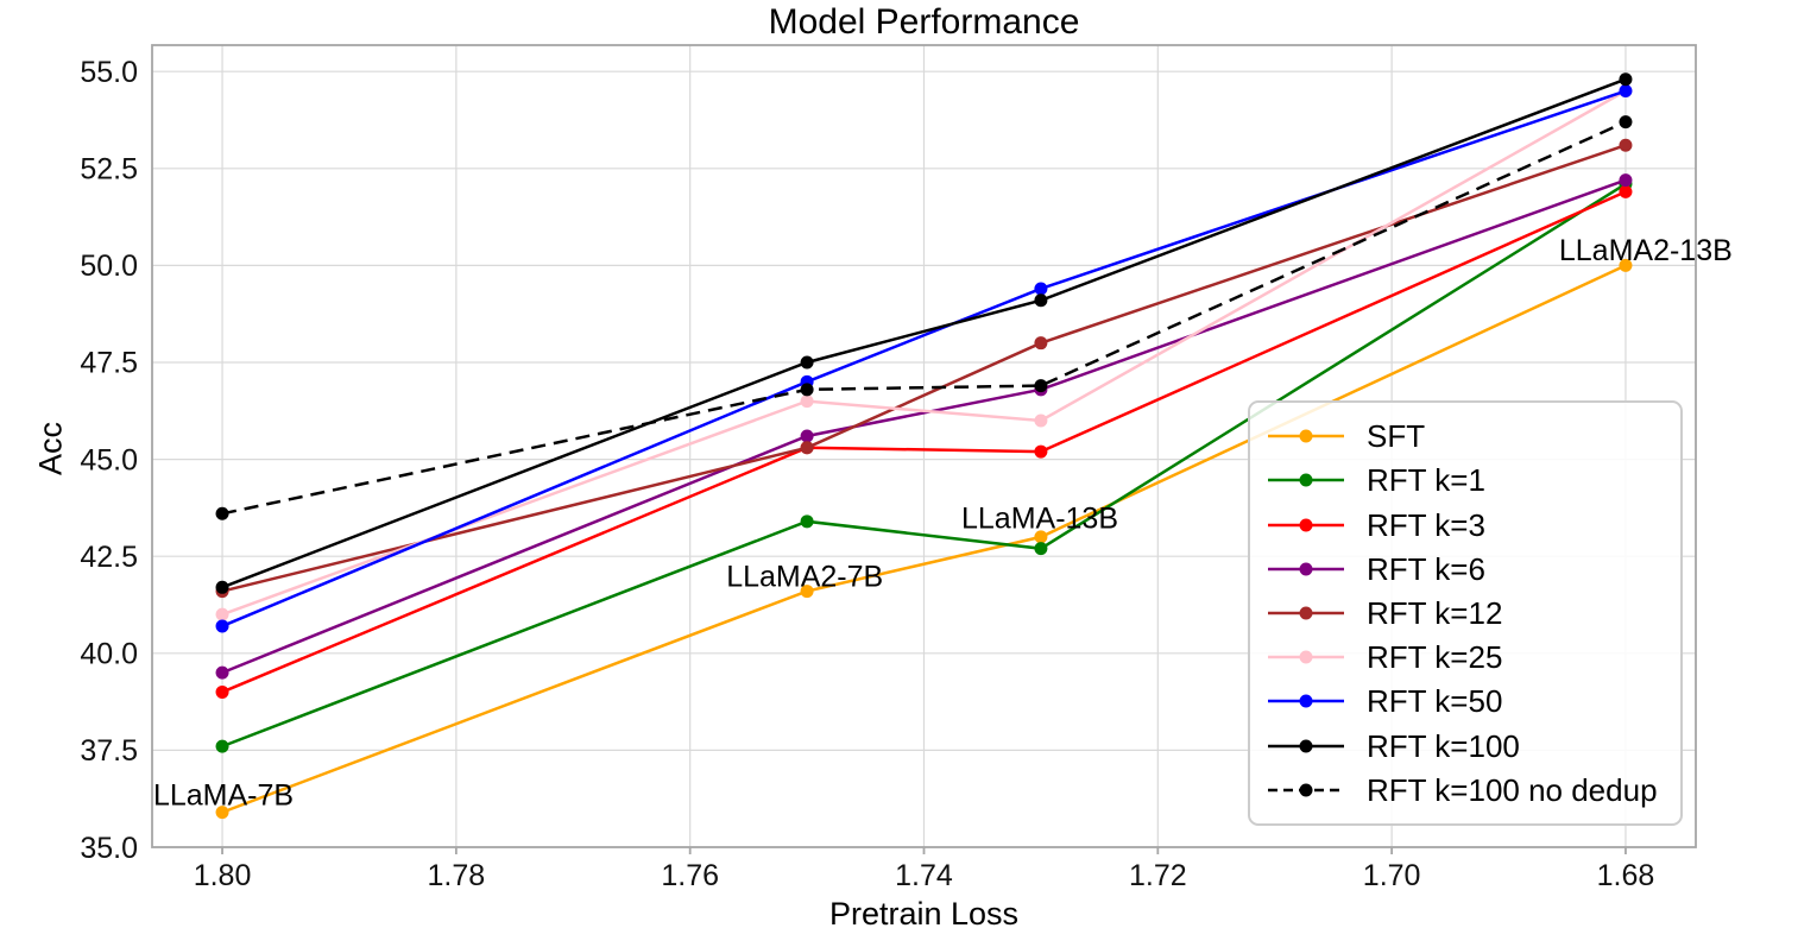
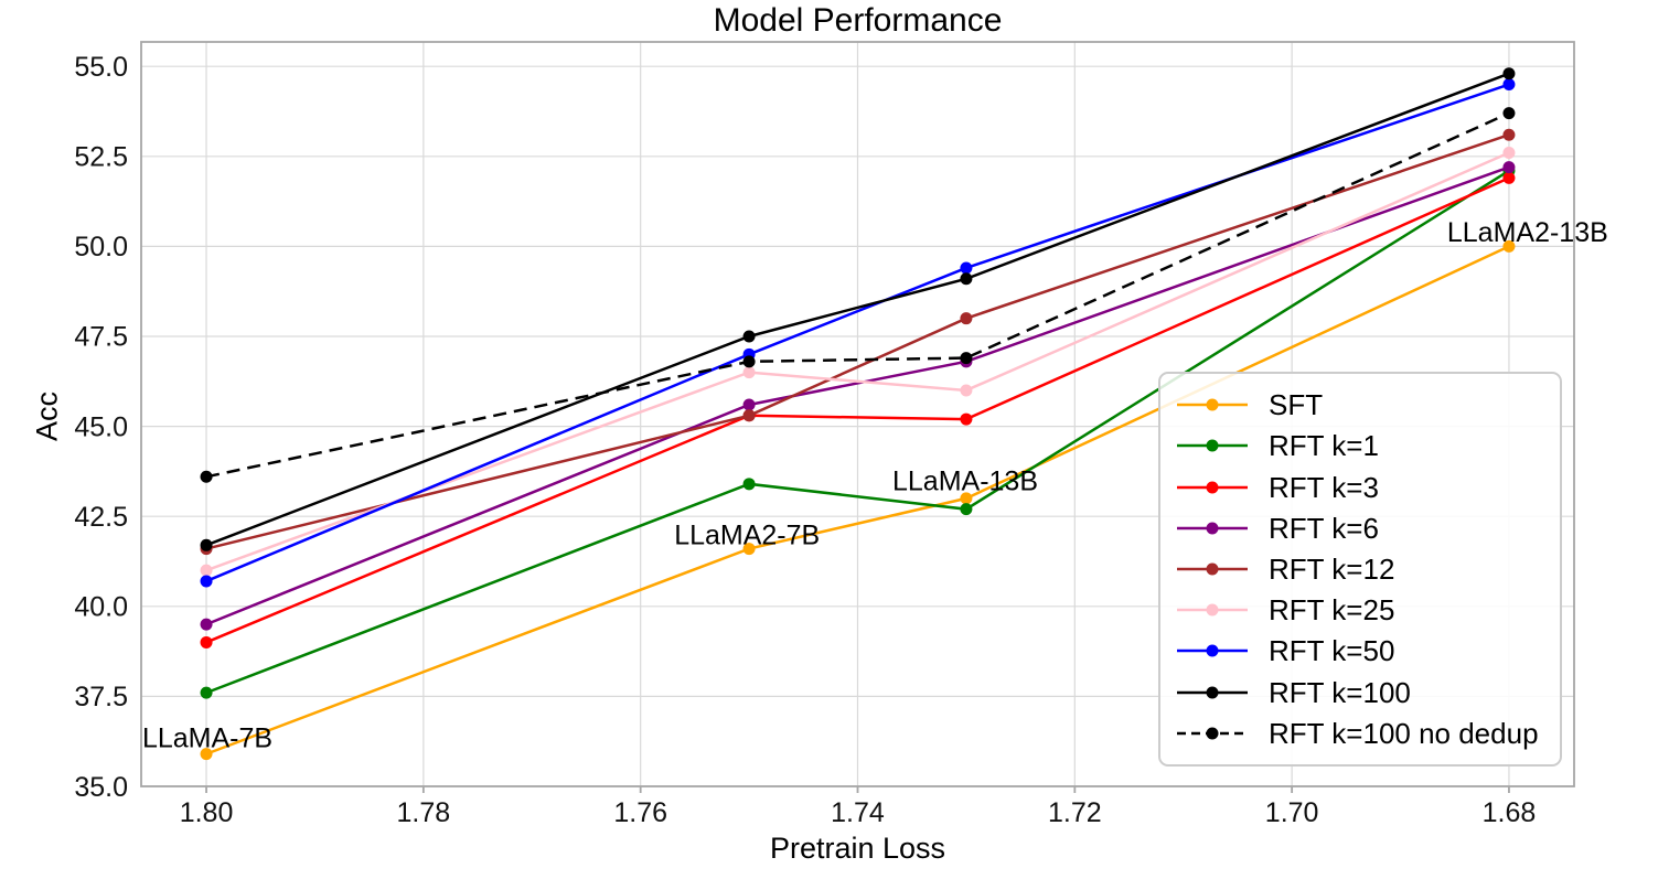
RFT k=25/1.68: 54.5 -> 52.6
